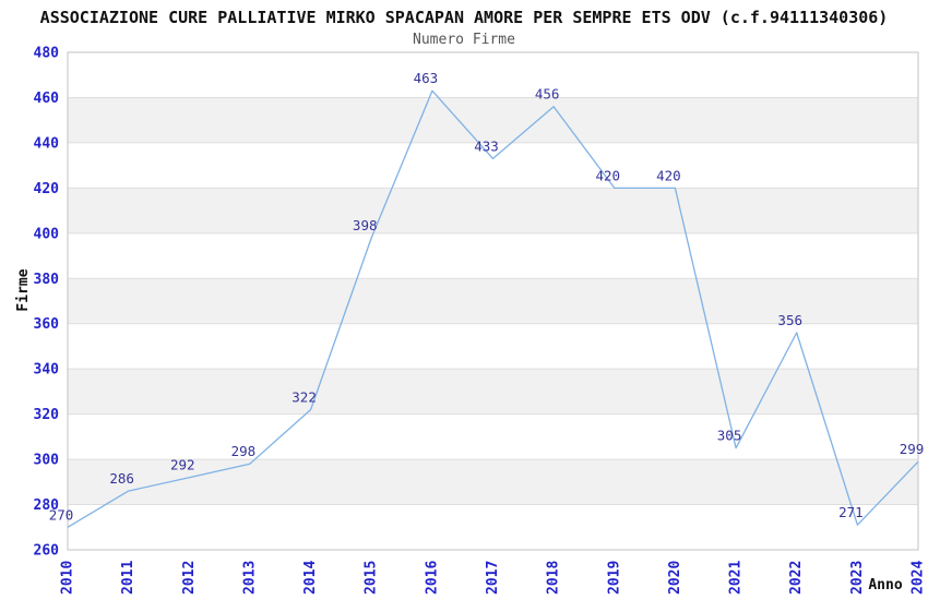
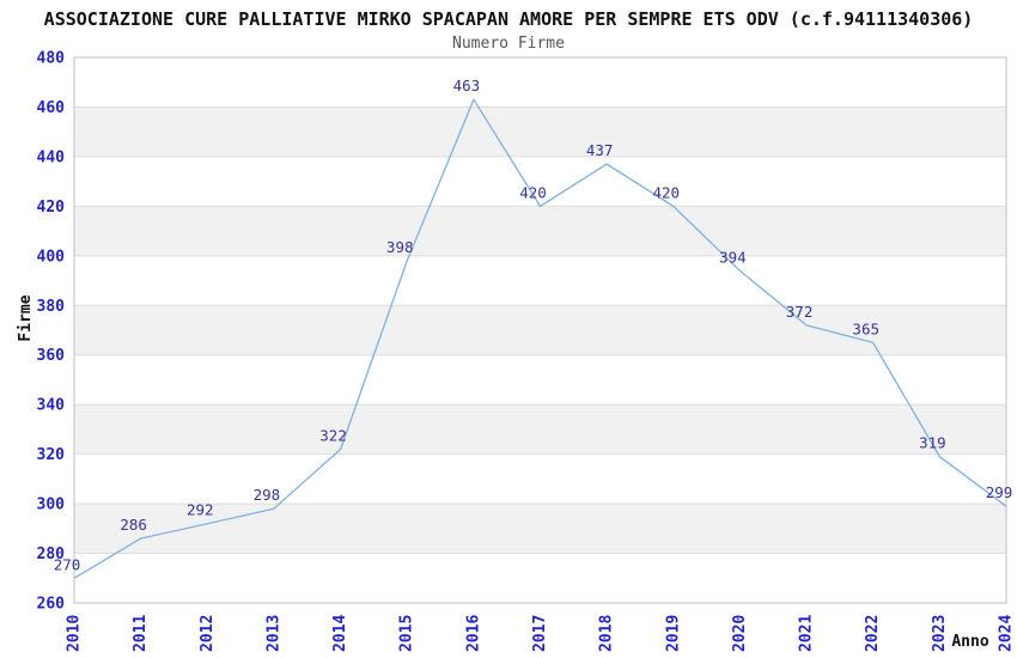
2017: 433 -> 420
2018: 456 -> 437
2020: 420 -> 394
2021: 305 -> 372
2022: 356 -> 365
2023: 271 -> 319
